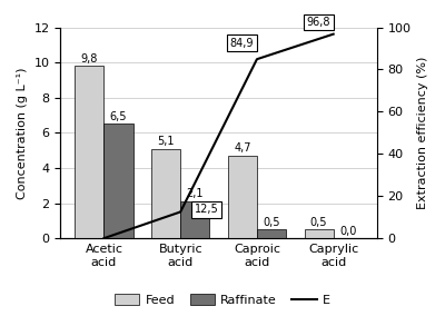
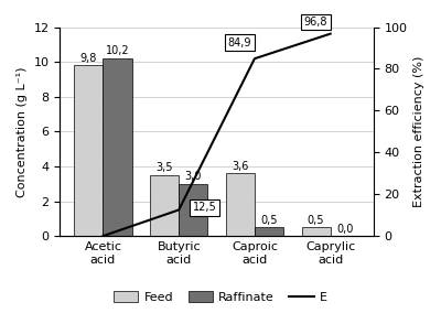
Raffinate/Acetic acid: 6,5 -> 10,2
Feed/Butyric acid: 5,1 -> 3,5
Raffinate/Butyric acid: 2,1 -> 3,0
Feed/Caproic acid: 4,7 -> 3,6
